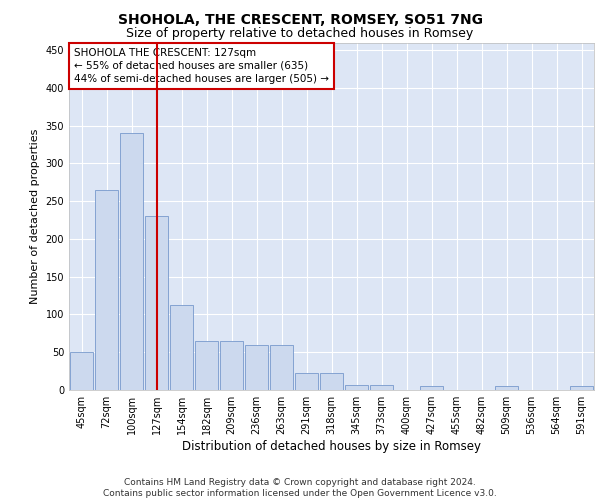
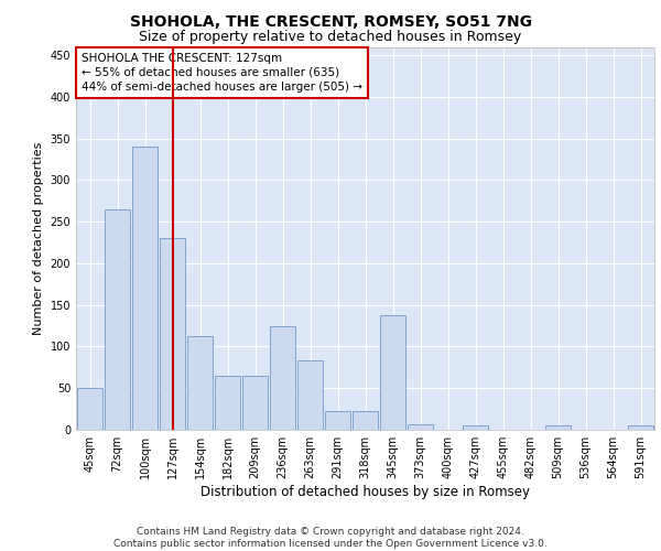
236sqm: 60 -> 124
263sqm: 60 -> 84
345sqm: 7 -> 138
